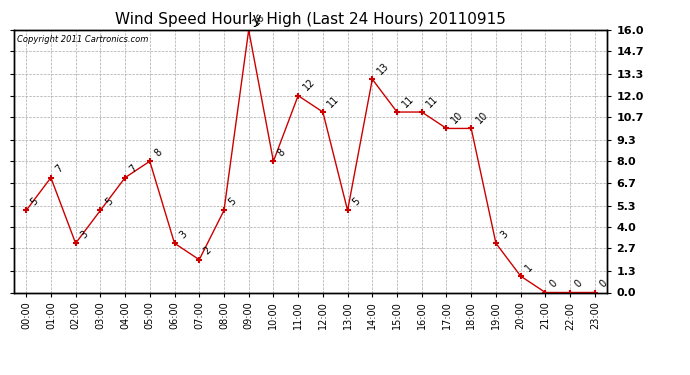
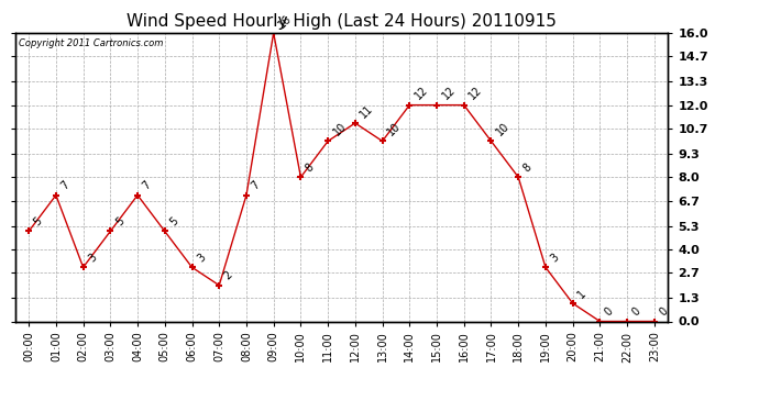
05:00: 8 -> 5
08:00: 5 -> 7
11:00: 12 -> 10
13:00: 5 -> 10
14:00: 13 -> 12
15:00: 11 -> 12
16:00: 11 -> 12
18:00: 10 -> 8
